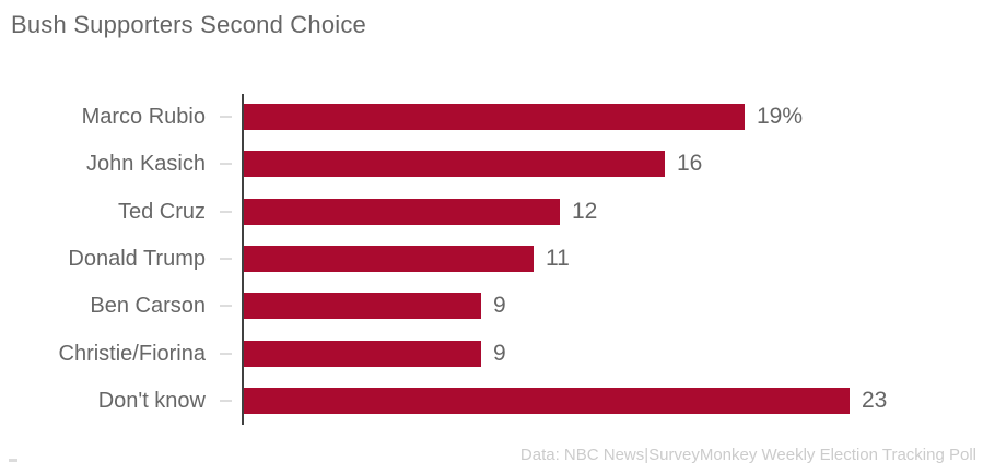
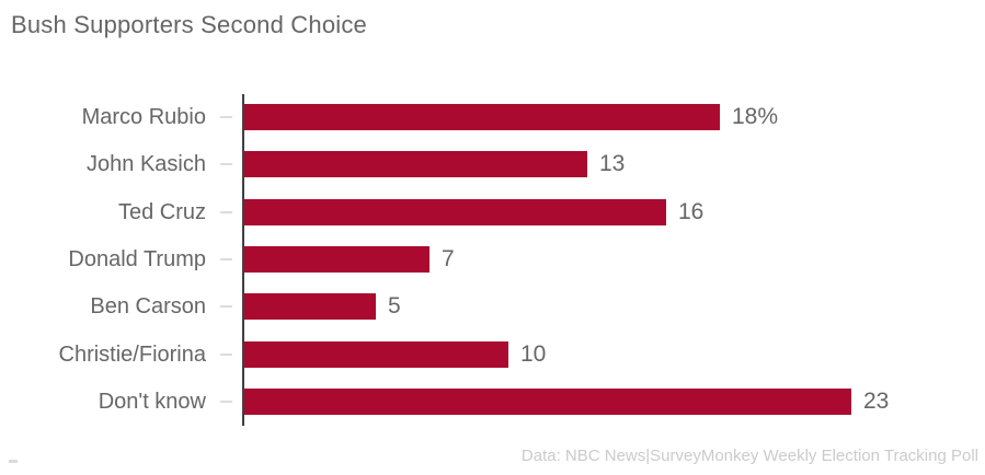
Marco Rubio: 19% -> 18%
John Kasich: 16 -> 13
Ted Cruz: 12 -> 16
Donald Trump: 11 -> 7
Ben Carson: 9 -> 5
Christie/Fiorina: 9 -> 10
